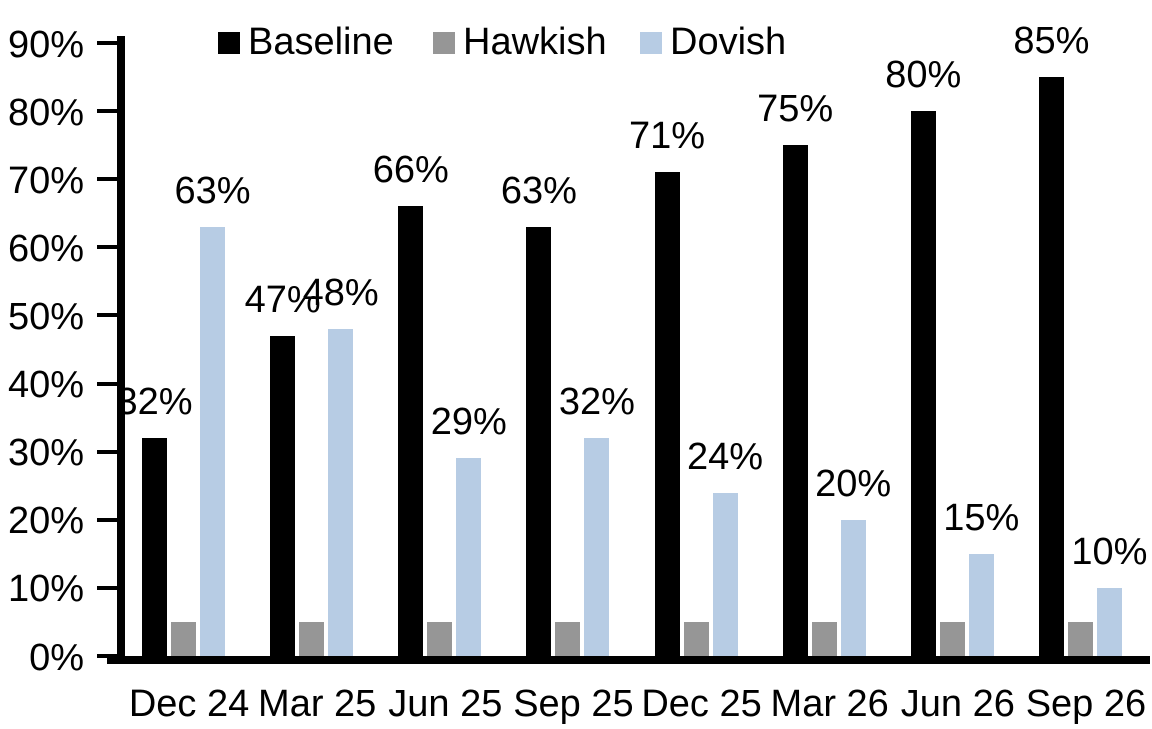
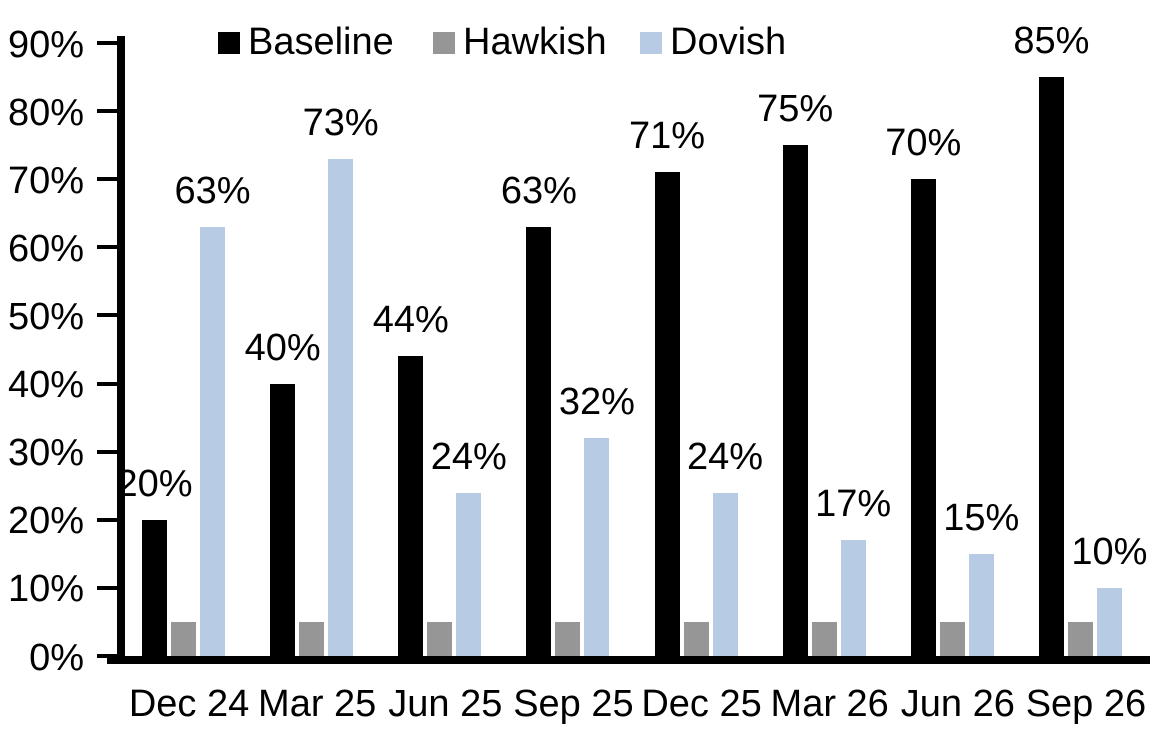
Baseline/Dec 24: 32% -> 20%
Baseline/Mar 25: 47% -> 40%
Dovish/Mar 25: 48% -> 73%
Baseline/Jun 25: 66% -> 44%
Dovish/Jun 25: 29% -> 24%
Dovish/Mar 26: 20% -> 17%
Baseline/Jun 26: 80% -> 70%
